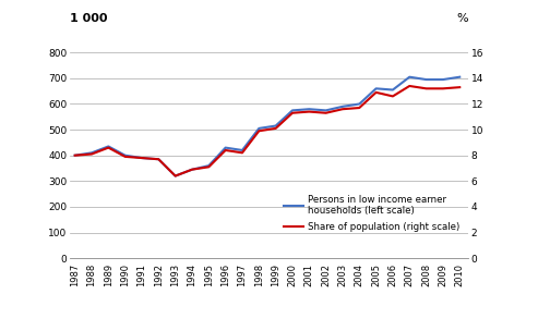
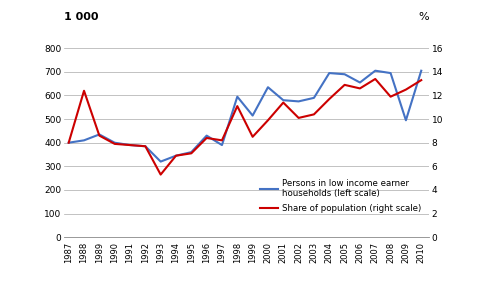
Share of population (right scale)/1988: 8.1 -> 12.4
Share of population (right scale)/1993: 6.4 -> 5.3
Persons in low income earner households (left scale)/1997: 420 -> 390
Persons in low income earner households (left scale)/1998: 505 -> 595
Share of population (right scale)/1998: 9.9 -> 11.1
Share of population (right scale)/1999: 10.1 -> 8.5
Persons in low income earner households (left scale)/2000: 575 -> 635
Share of population (right scale)/2000: 11.3 -> 9.9
Share of population (right scale)/2002: 11.3 -> 10.1
Share of population (right scale)/2003: 11.6 -> 10.4
Persons in low income earner households (left scale)/2004: 600 -> 695
Persons in low income earner households (left scale)/2005: 660 -> 690
Share of population (right scale)/2008: 13.2 -> 11.9
Persons in low income earner households (left scale)/2009: 695 -> 495
Share of population (right scale)/2009: 13.2 -> 12.5
